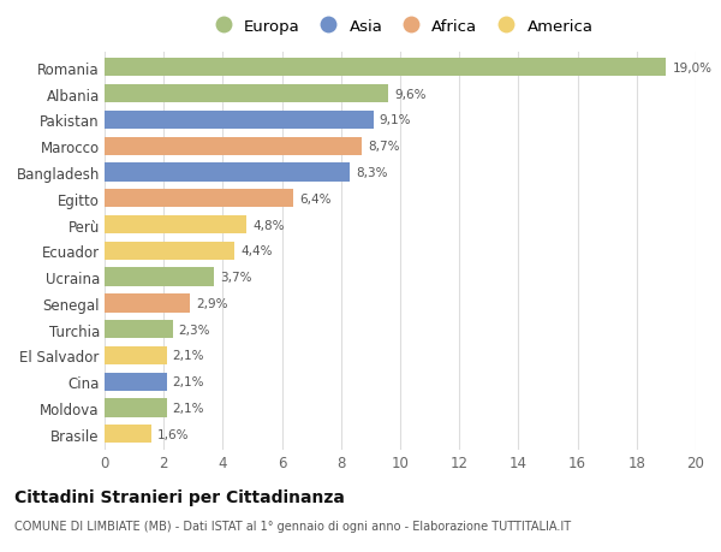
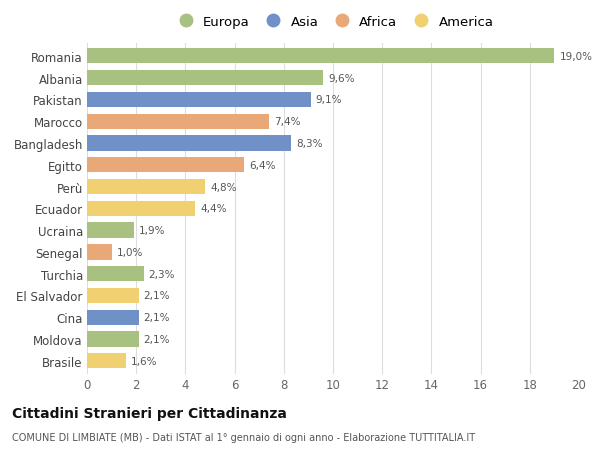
Marocco: 8,7% -> 7,4%
Ucraina: 3,7% -> 1,9%
Senegal: 2,9% -> 1,0%
